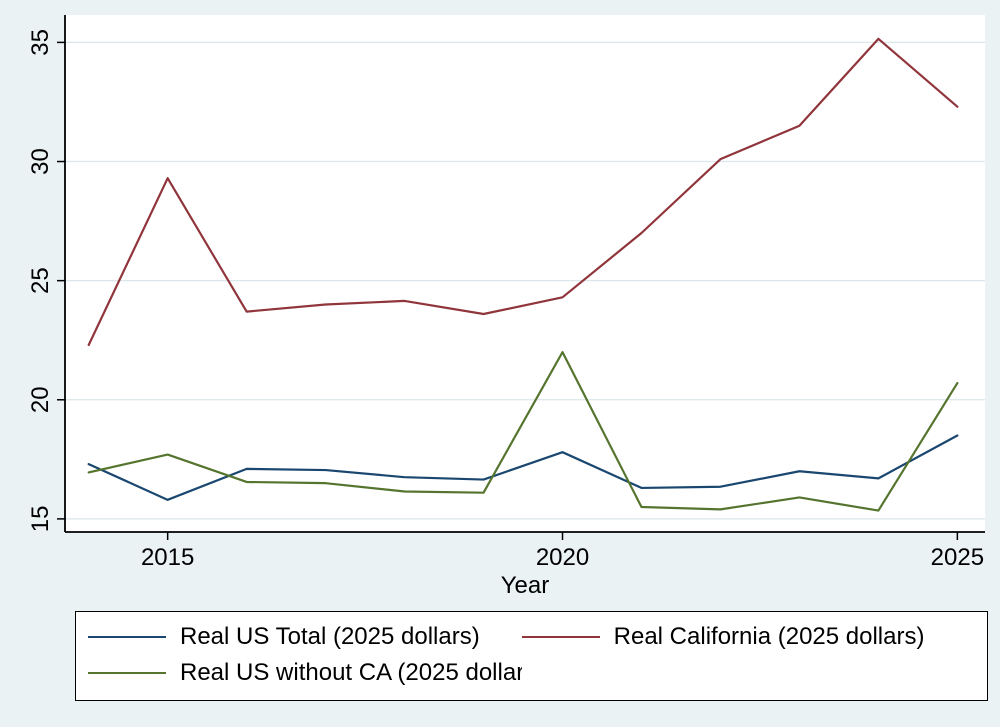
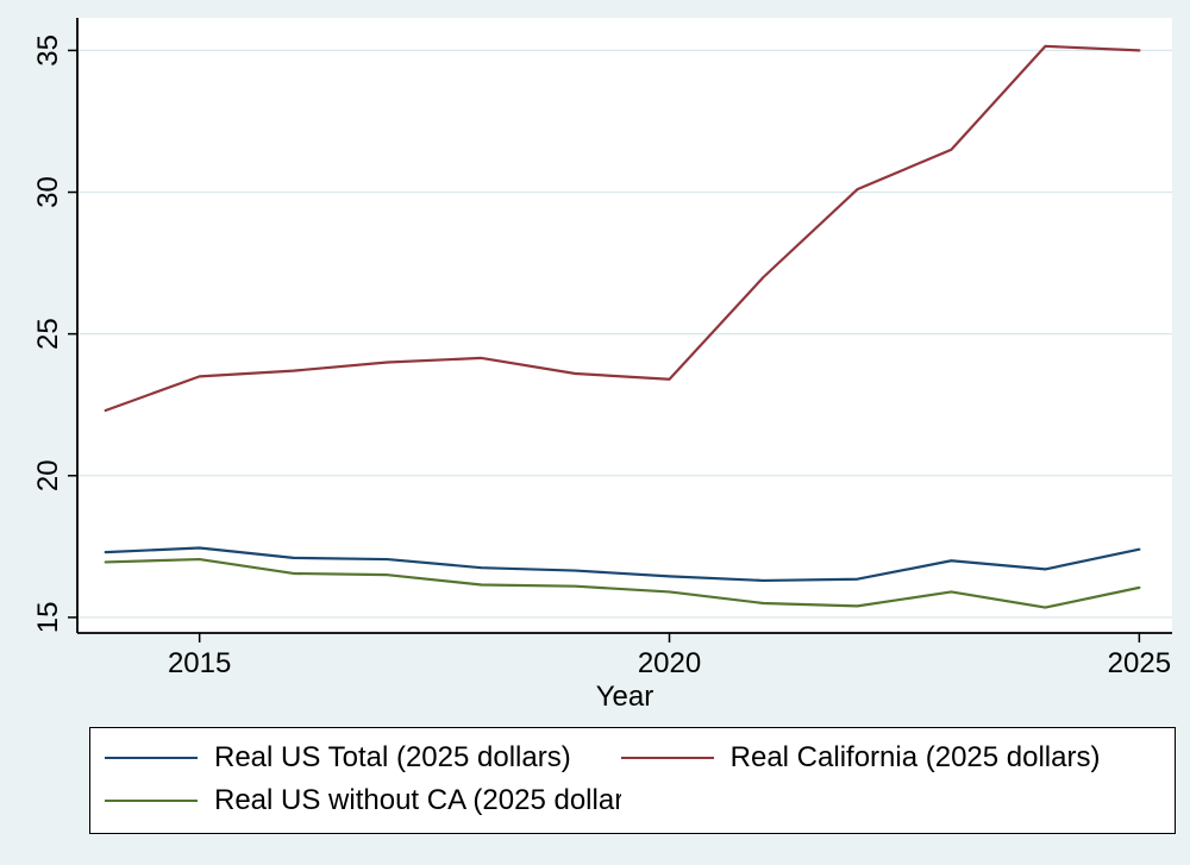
Real US Total (2025 dollars)/2015: 15.8 -> 17.4
Real California (2025 dollars)/2015: 29.3 -> 23.5
Real US without CA (2025 dollars)/2015: 17.7 -> 17.1
Real US Total (2025 dollars)/2020: 17.8 -> 16.4
Real California (2025 dollars)/2020: 24.3 -> 23.4
Real US without CA (2025 dollars)/2020: 22.0 -> 15.9
Real US Total (2025 dollars)/2025: 18.5 -> 17.4
Real California (2025 dollars)/2025: 32.3 -> 35.0
Real US without CA (2025 dollars)/2025: 20.7 -> 16.1
